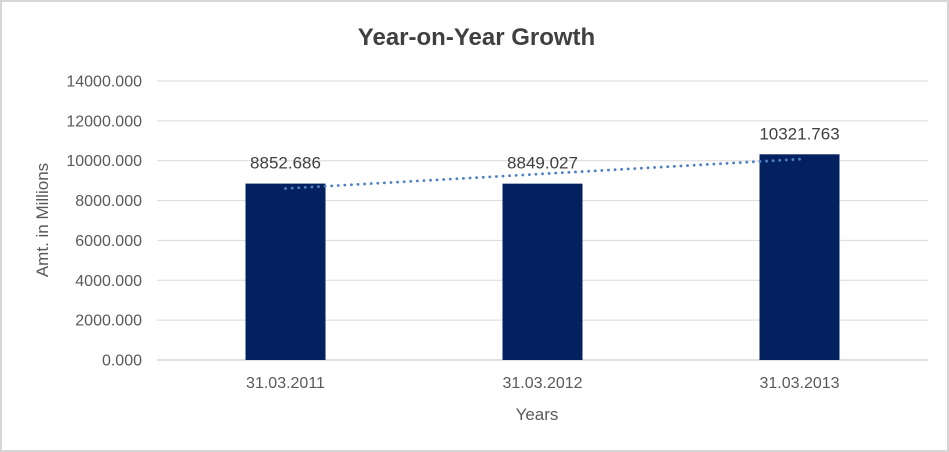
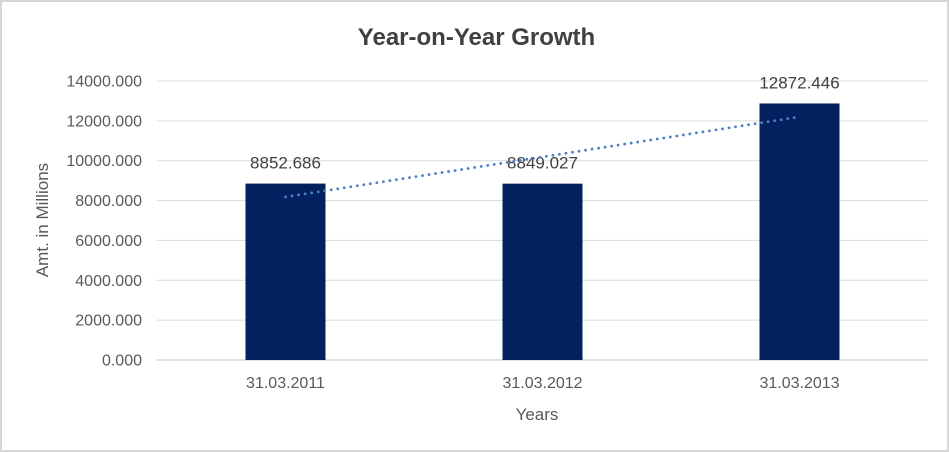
31.03.2013: 10321.763 -> 12872.446
